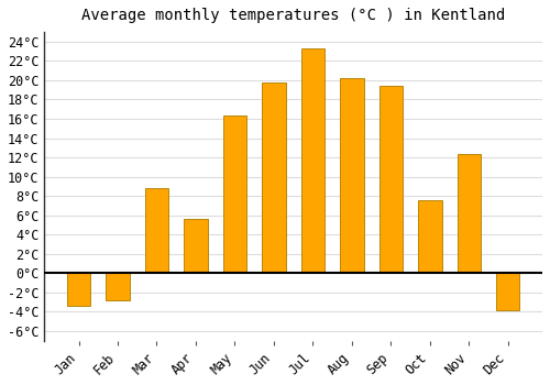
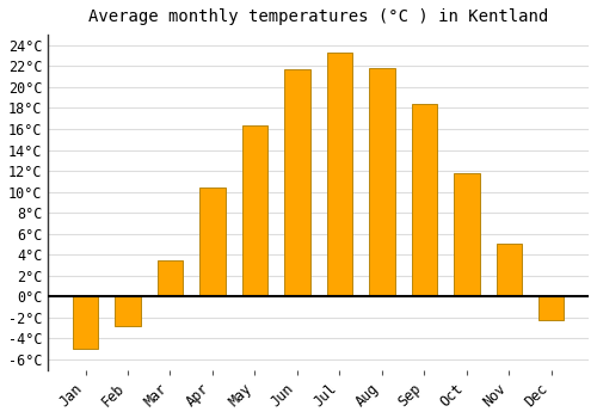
Jan: -3.4°C -> -5.0°C
Mar: 8.8°C -> 3.5°C
Apr: 5.6°C -> 10.4°C
Jun: 19.8°C -> 21.7°C
Aug: 20.2°C -> 21.8°C
Sep: 19.4°C -> 18.4°C
Oct: 7.6°C -> 11.8°C
Nov: 12.4°C -> 5.0°C
Dec: -3.8°C -> -2.3°C
